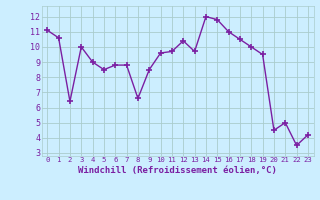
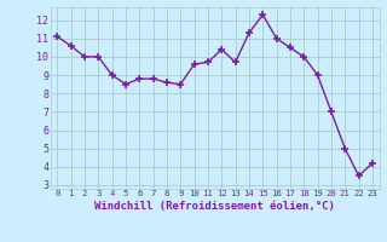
2: 6.4 -> 10.0
8: 6.6 -> 8.6
14: 12.0 -> 11.3
15: 11.8 -> 12.3
19: 9.5 -> 9.0
20: 4.5 -> 7.0
